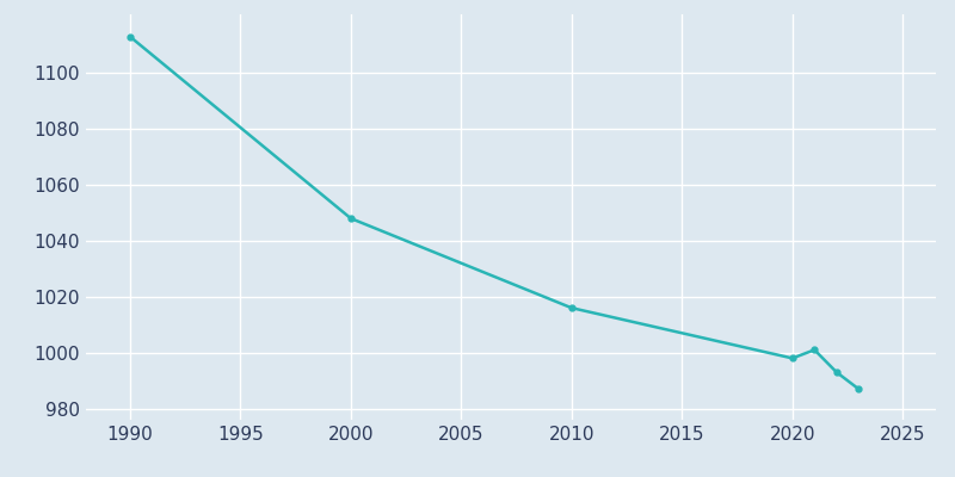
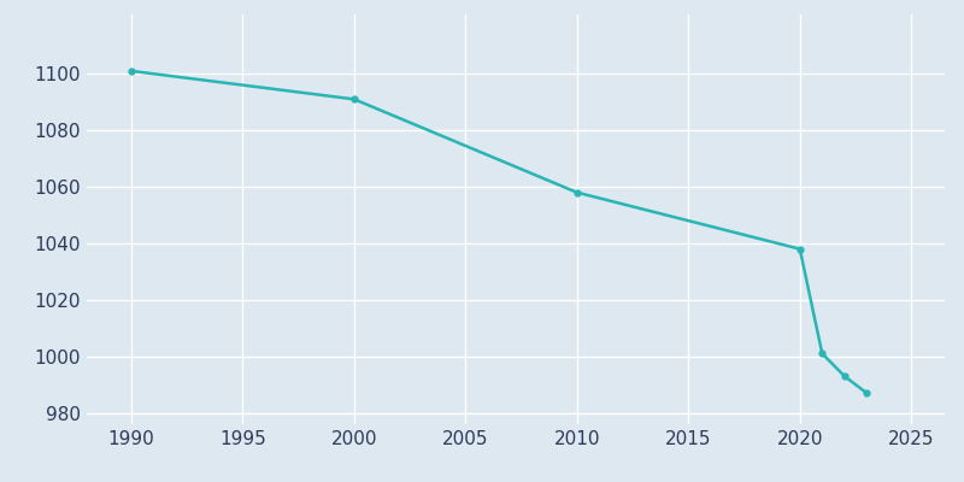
1990: 1113 -> 1101
2000: 1048 -> 1091
2010: 1016 -> 1058
2020: 998 -> 1038
